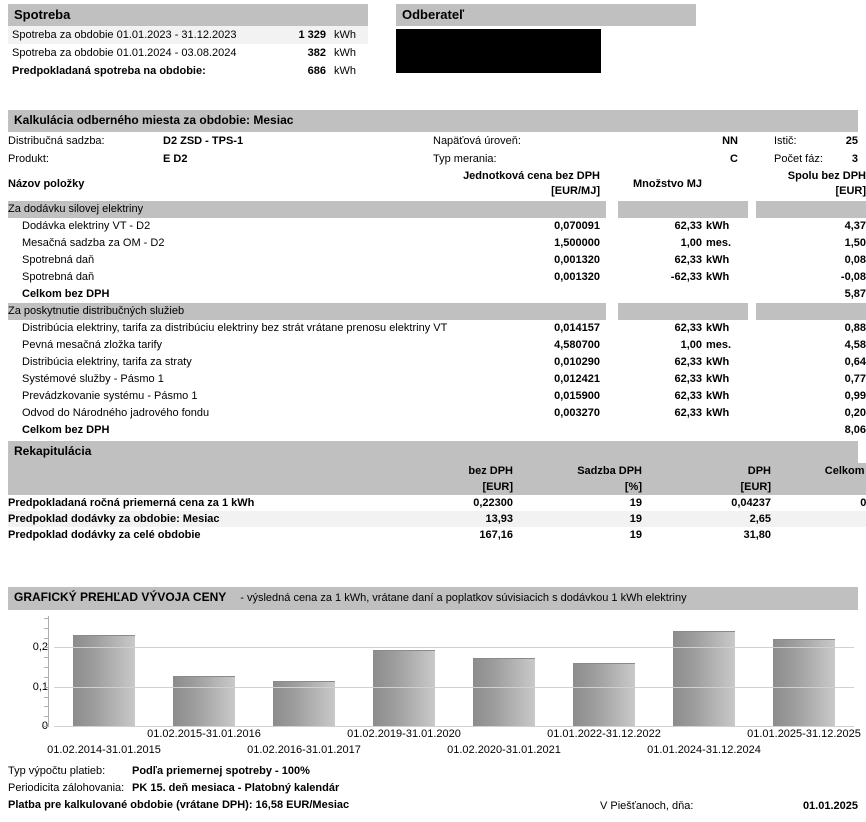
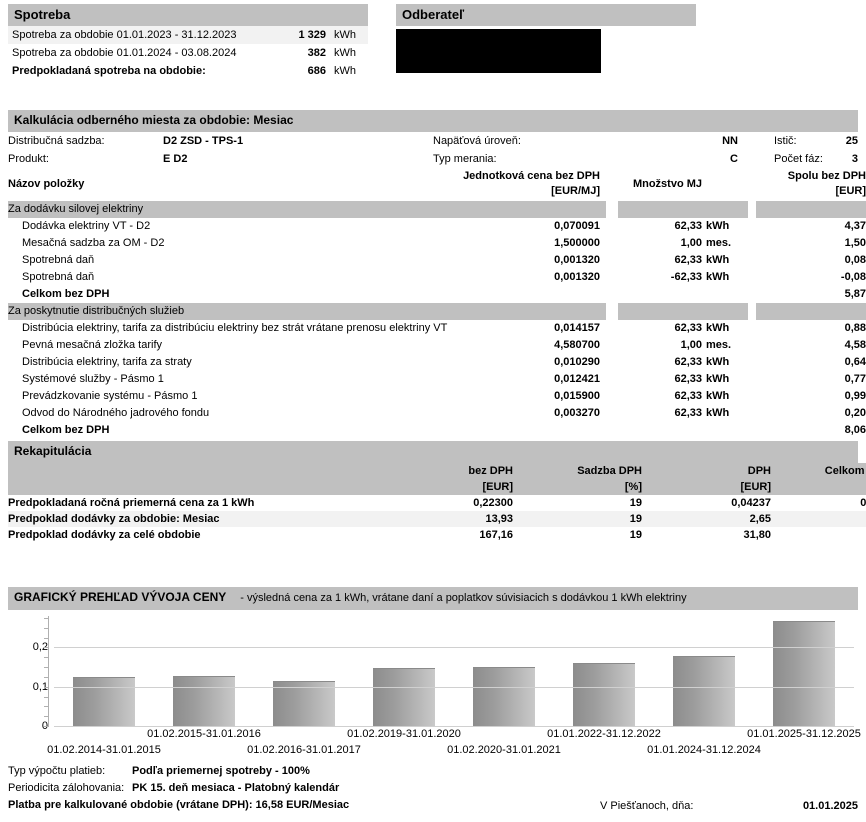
01.02.2014-31.01.2015: 0,23 -> 0,12
01.02.2019-31.01.2020: 0,19 -> 0,14
01.02.2020-31.01.2021: 0,17 -> 0,15
01.01.2024-31.12.2024: 0,24 -> 0,17
01.01.2025-31.12.2025: 0,22 -> 0,27
